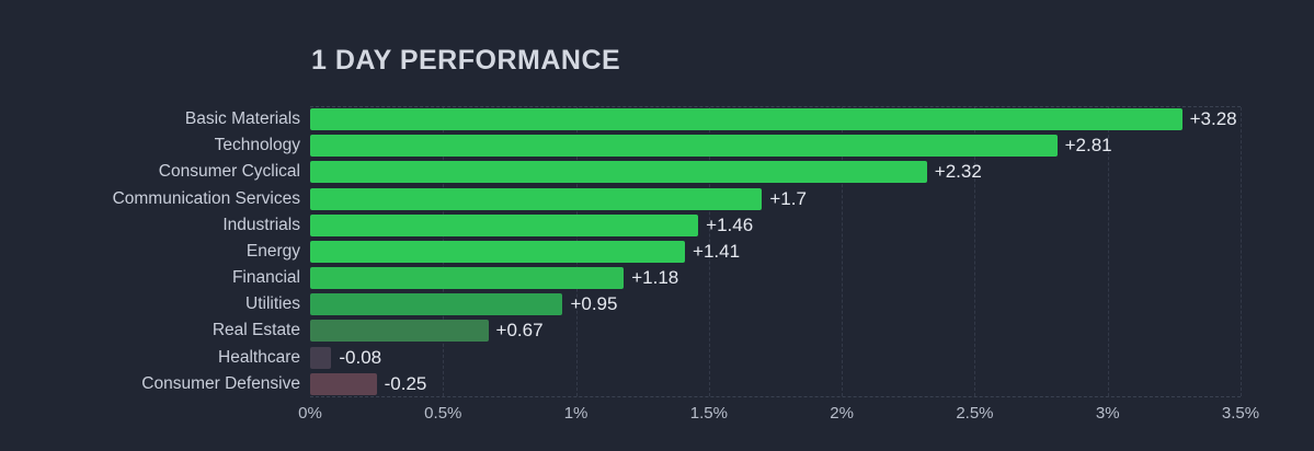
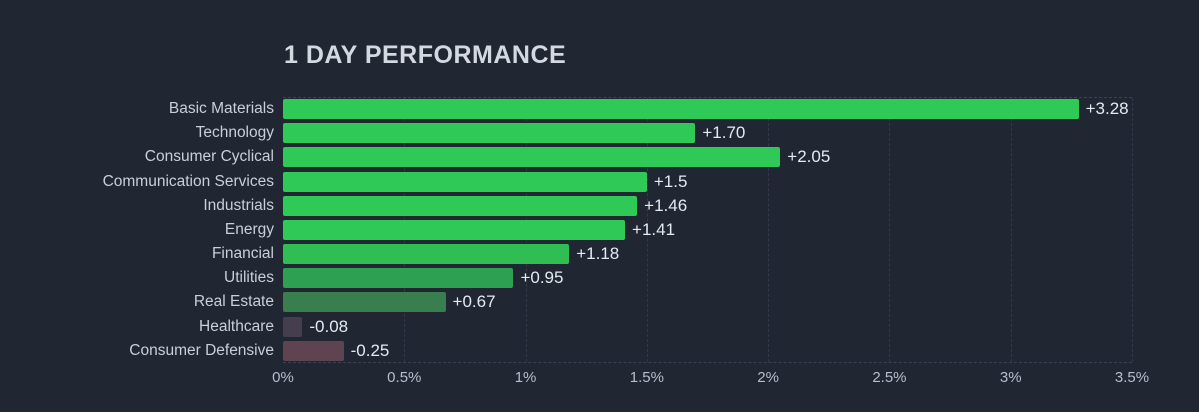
Technology: +2.81 -> +1.70
Consumer Cyclical: +2.32 -> +2.05
Communication Services: +1.7 -> +1.5
